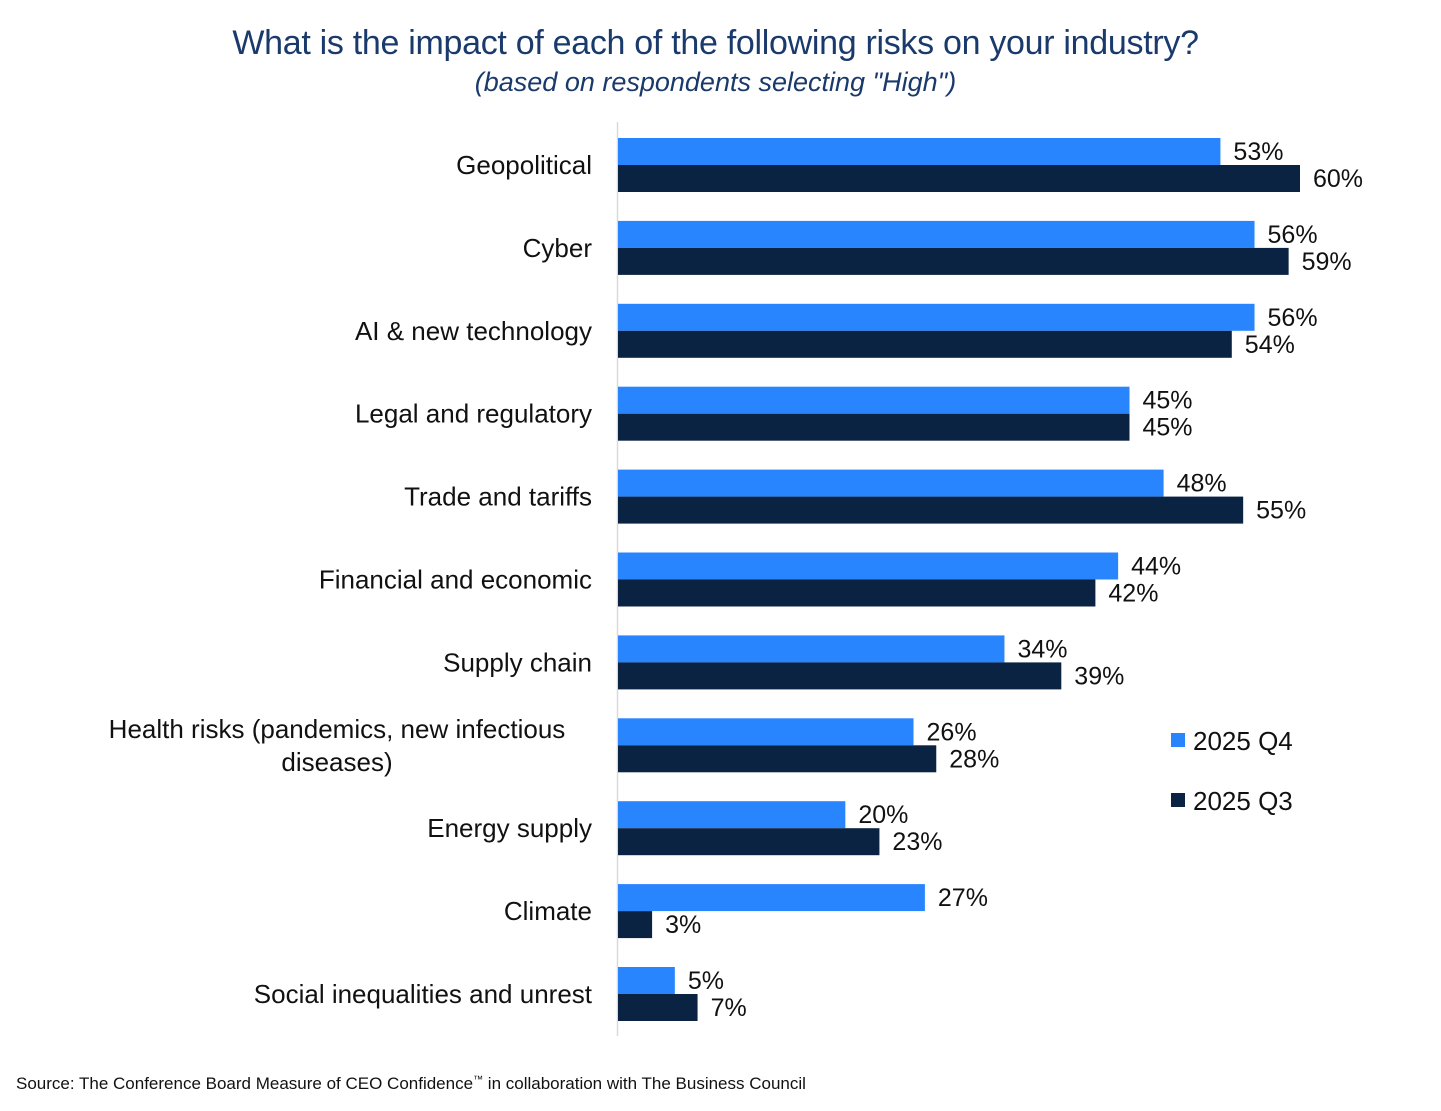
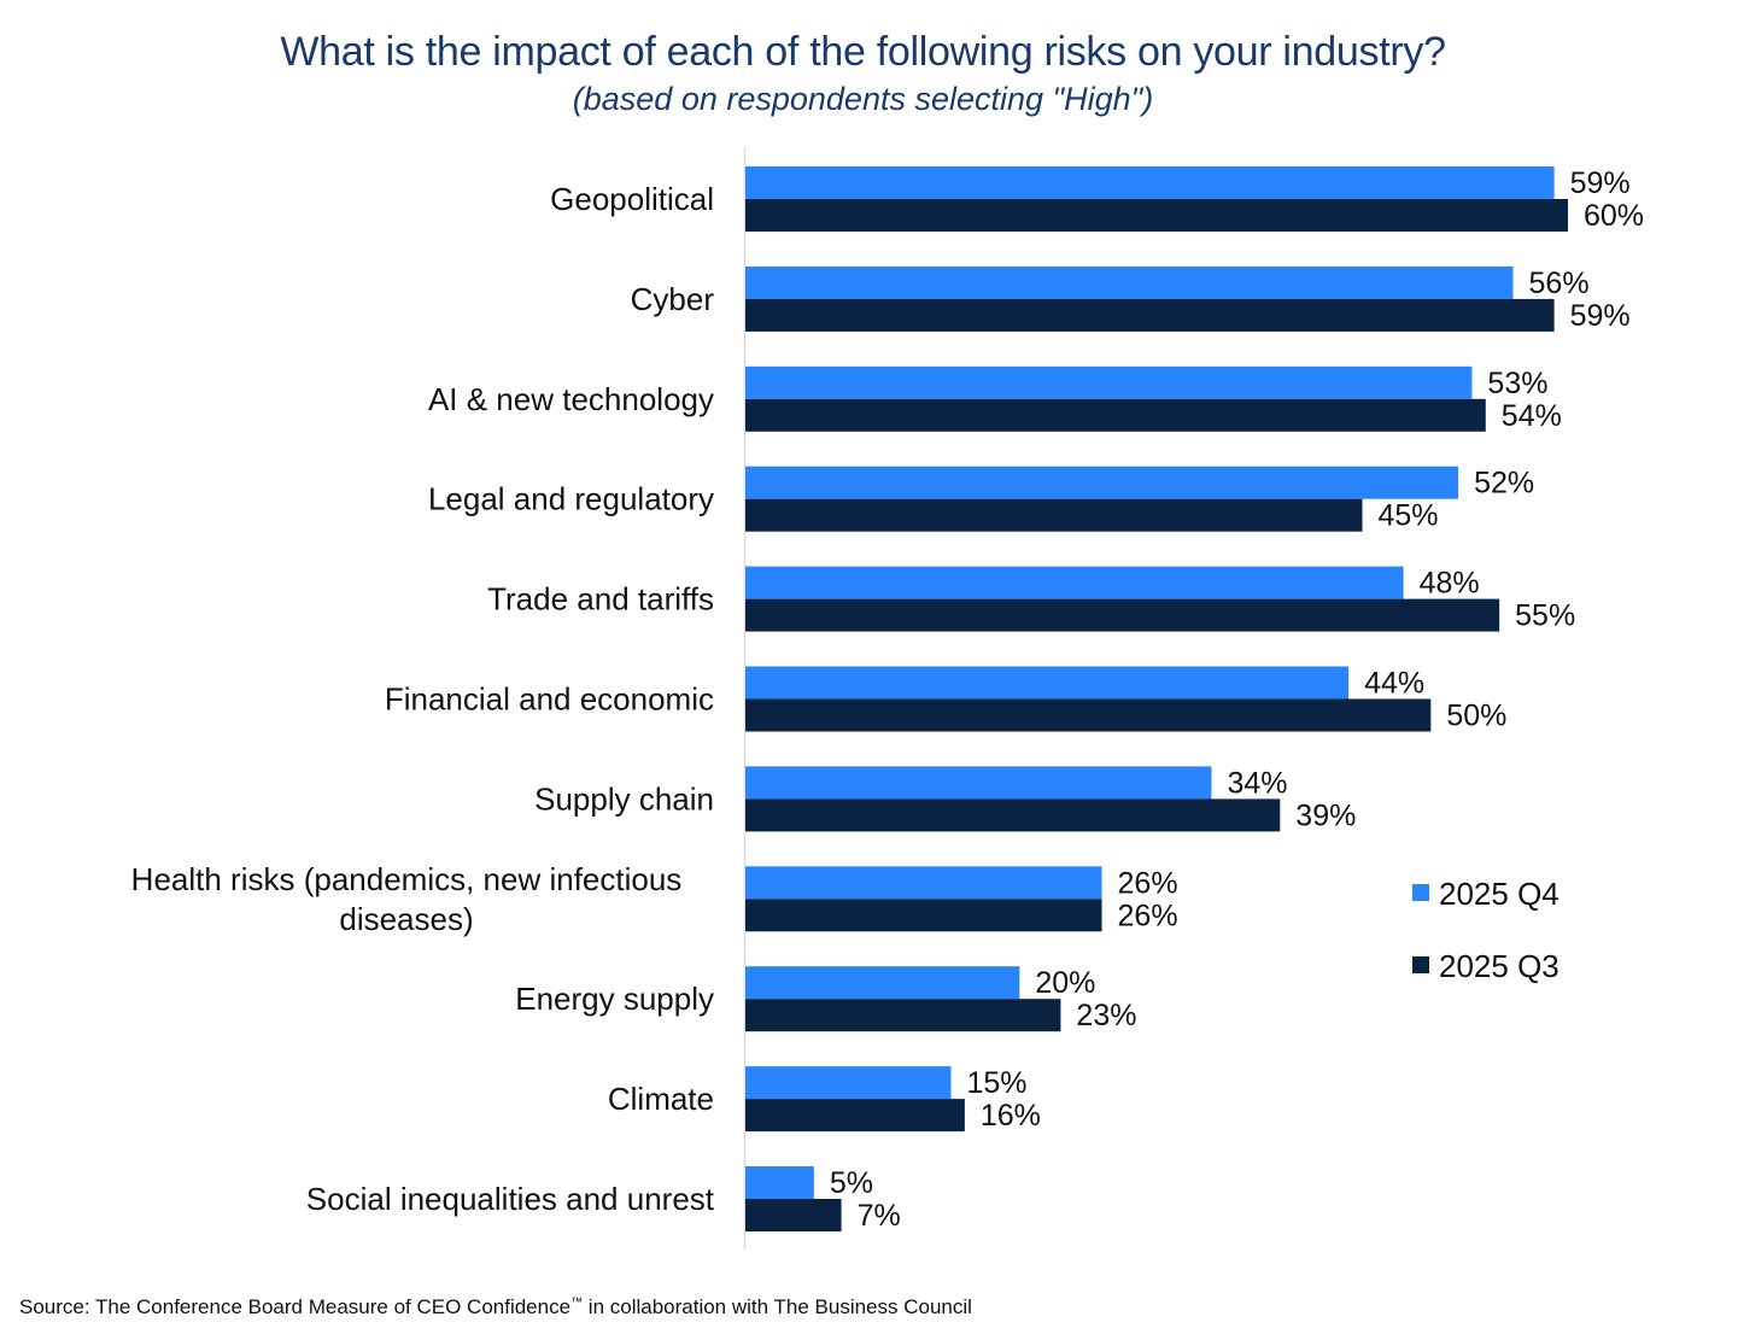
2025 Q4/Geopolitical: 53% -> 59%
2025 Q4/AI & new technology: 56% -> 53%
2025 Q4/Legal and regulatory: 45% -> 52%
2025 Q3/Financial and economic: 42% -> 50%
2025 Q3/Health risks (pandemics, new infectious diseases): 28% -> 26%
2025 Q4/Climate: 27% -> 15%
2025 Q3/Climate: 3% -> 16%
